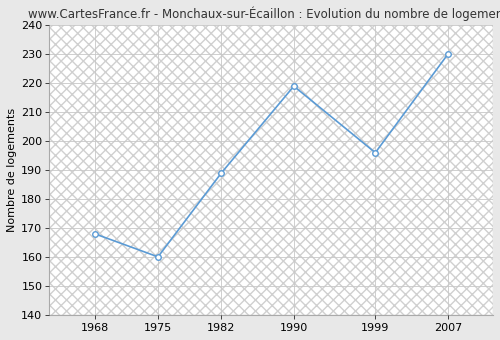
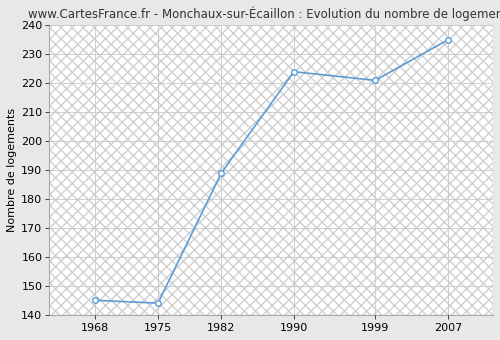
1968: 168 -> 145
1975: 160 -> 144
1990: 219 -> 224
1999: 196 -> 221
2007: 230 -> 235
